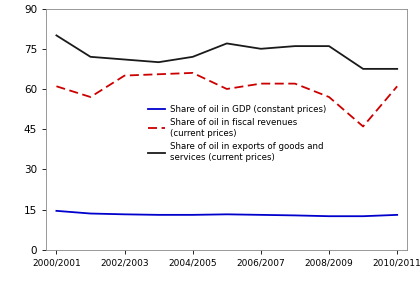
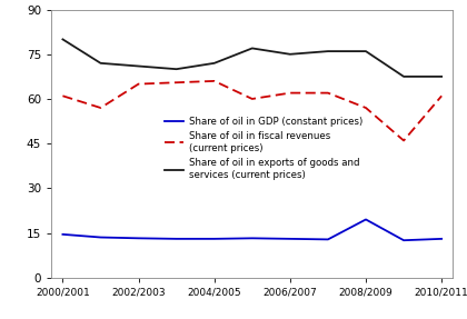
Share of oil in GDP (constant prices)/2008/2009: 12.5 -> 19.5
